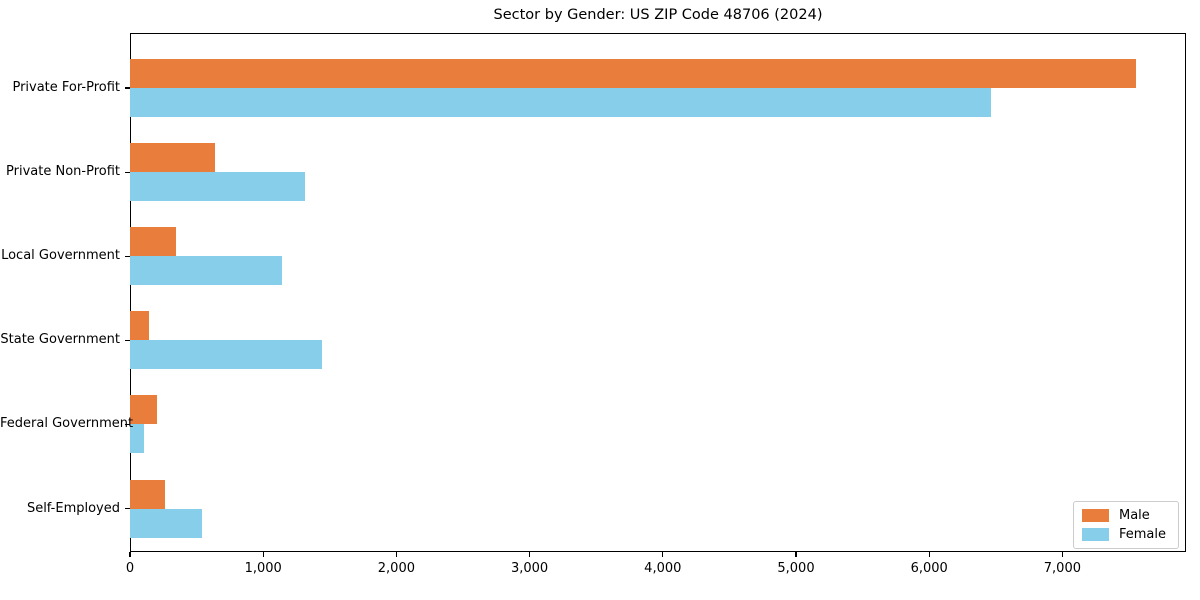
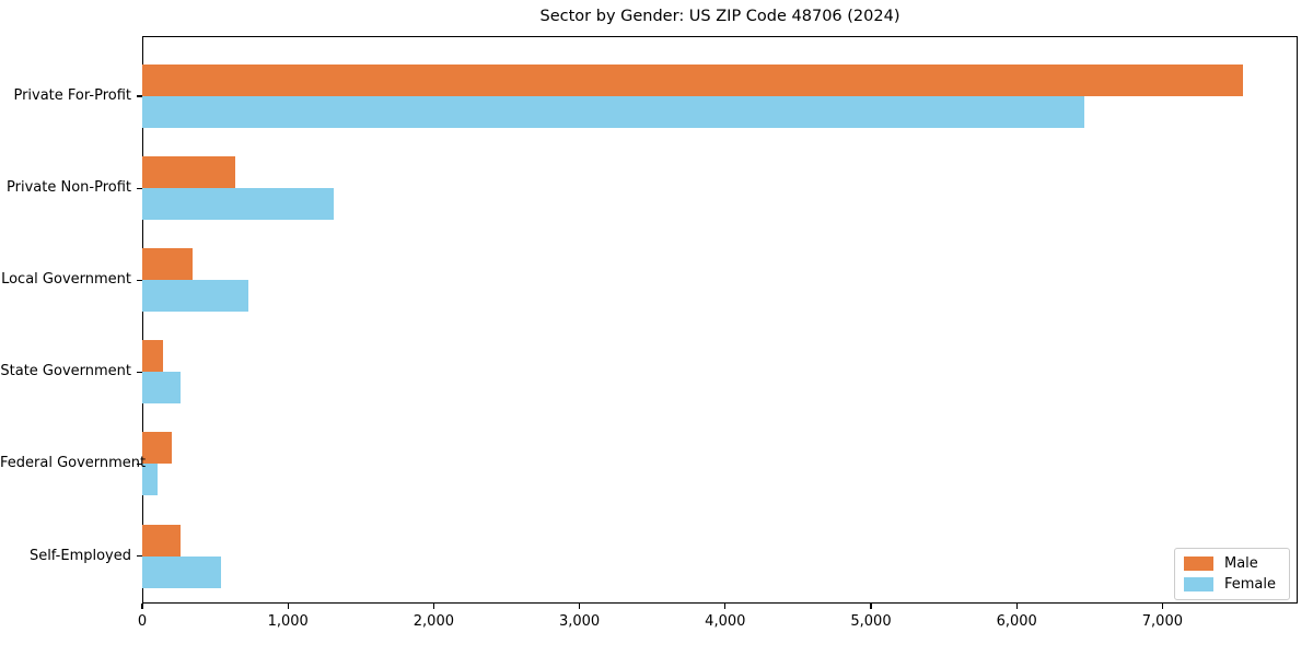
Female/Local Government: 1140 -> 720
Female/State Government: 1440 -> 260
